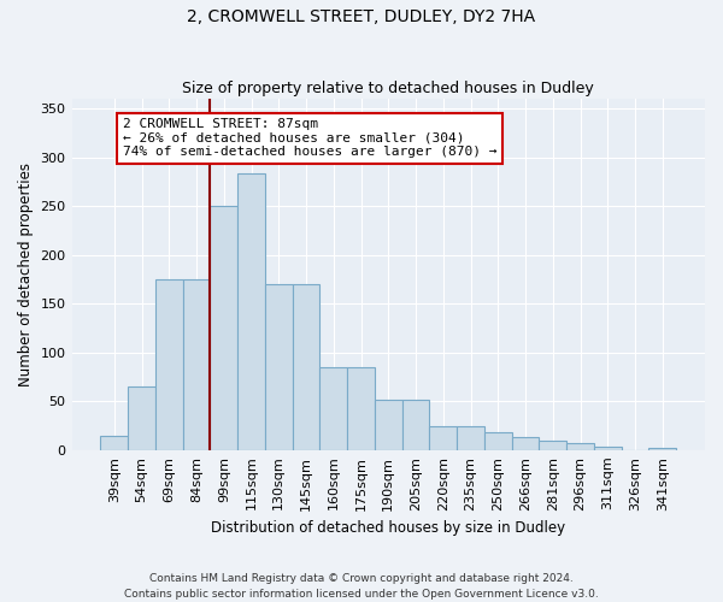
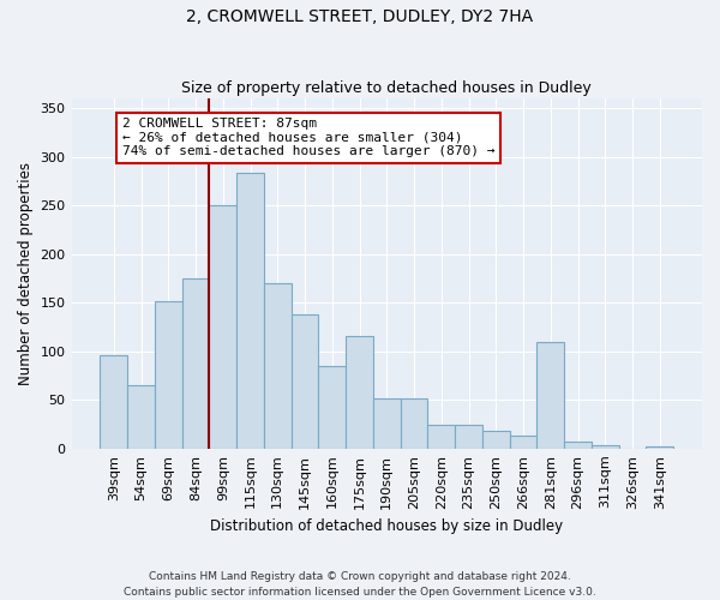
39sqm: 15 -> 96
69sqm: 175 -> 152
145sqm: 170 -> 138
175sqm: 85 -> 116
281sqm: 10 -> 110
